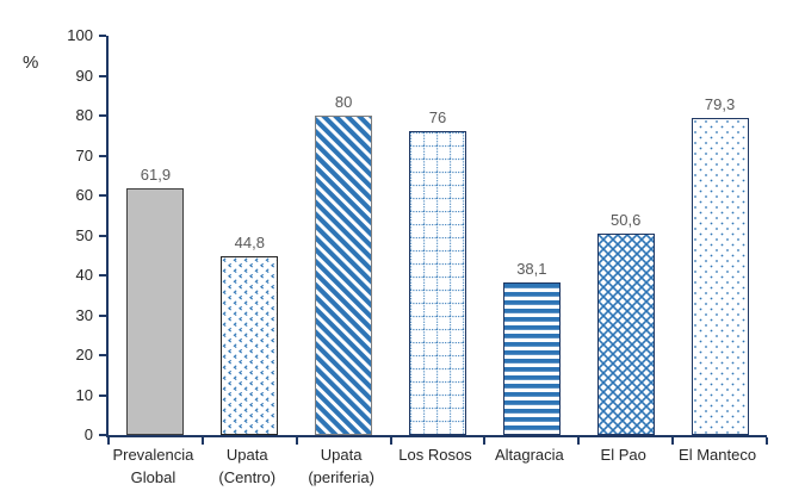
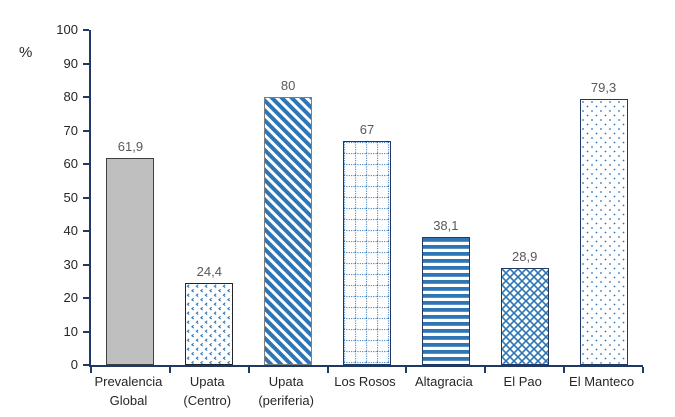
Upata (Centro): 44,8 -> 24,4
Los Rosos: 76 -> 67
El Pao: 50,6 -> 28,9
